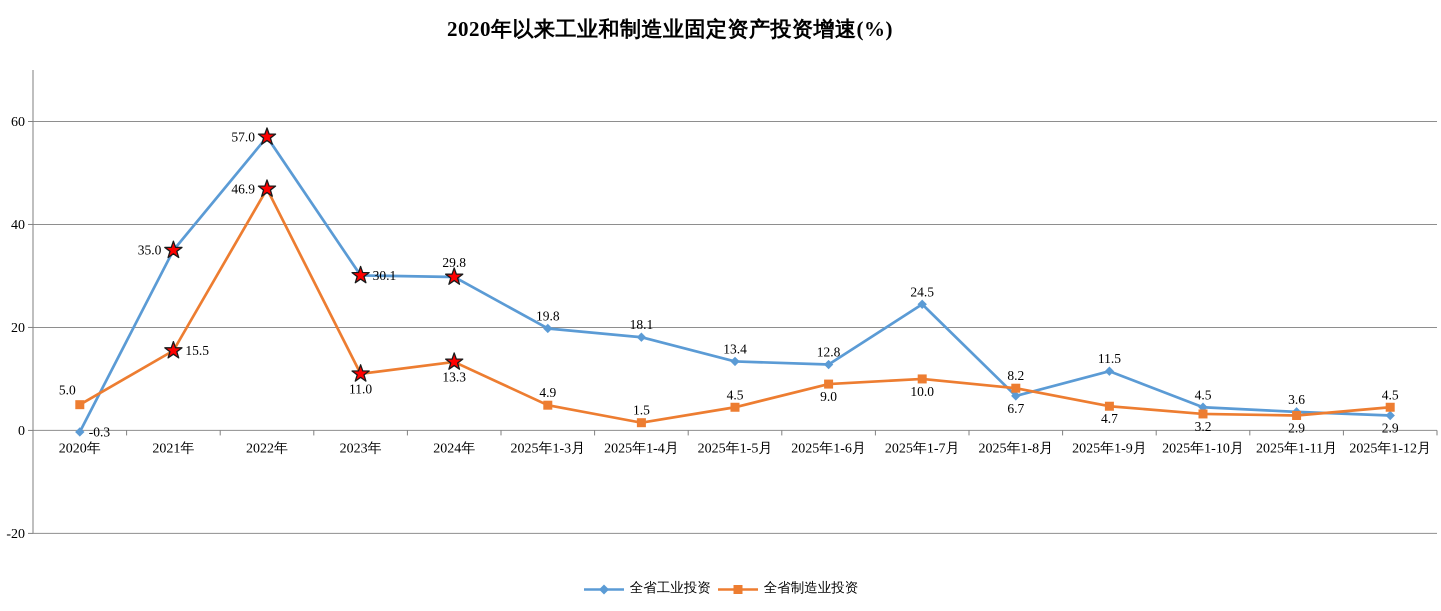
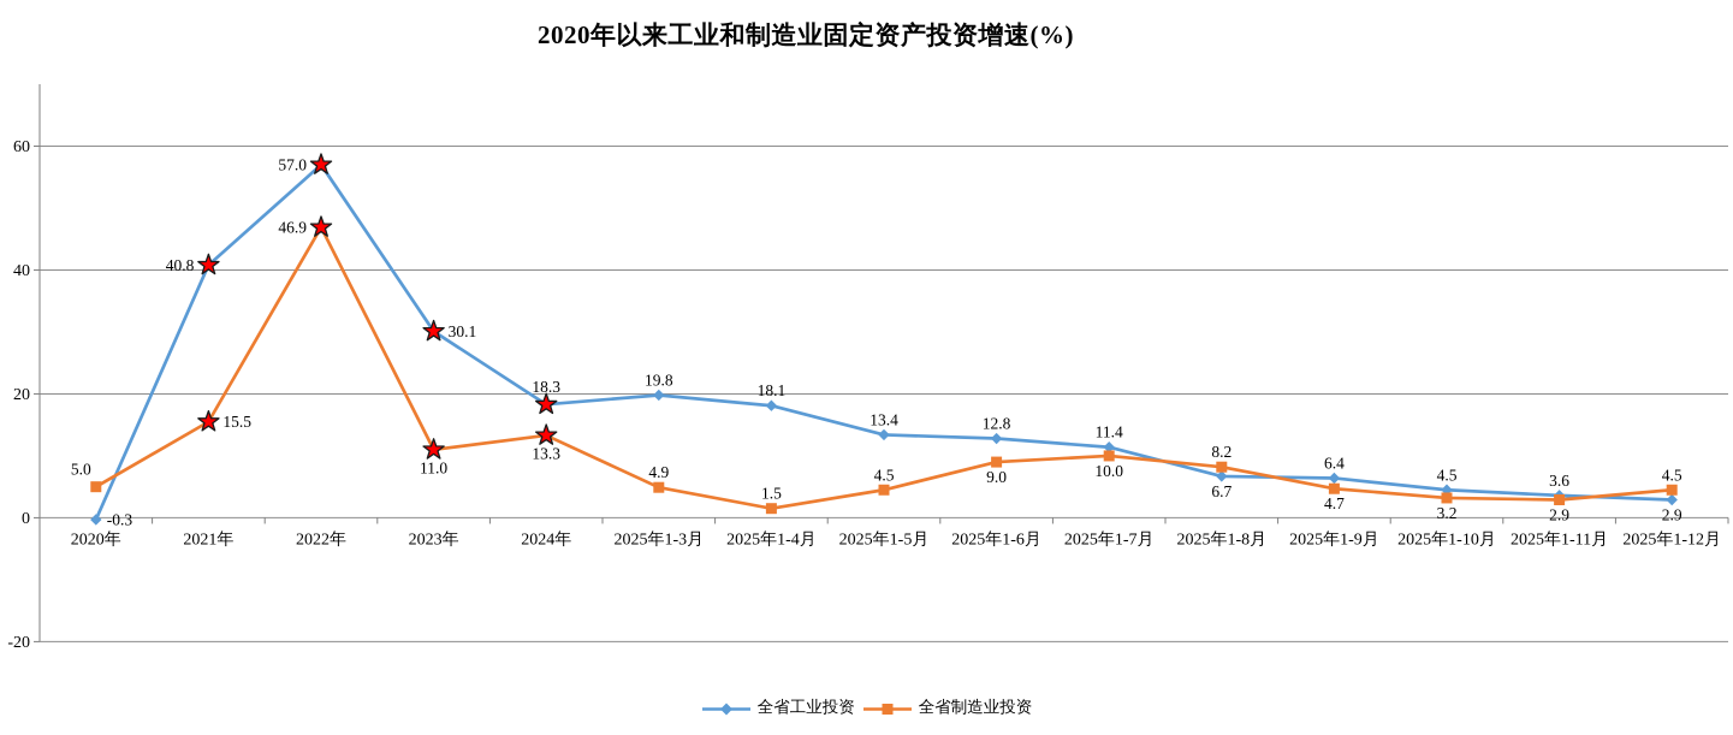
全省工业投资/2021年: 35.0 -> 40.8
全省工业投资/2024年: 29.8 -> 18.3
全省工业投资/2025年1-7月: 24.5 -> 11.4
全省工业投资/2025年1-9月: 11.5 -> 6.4
